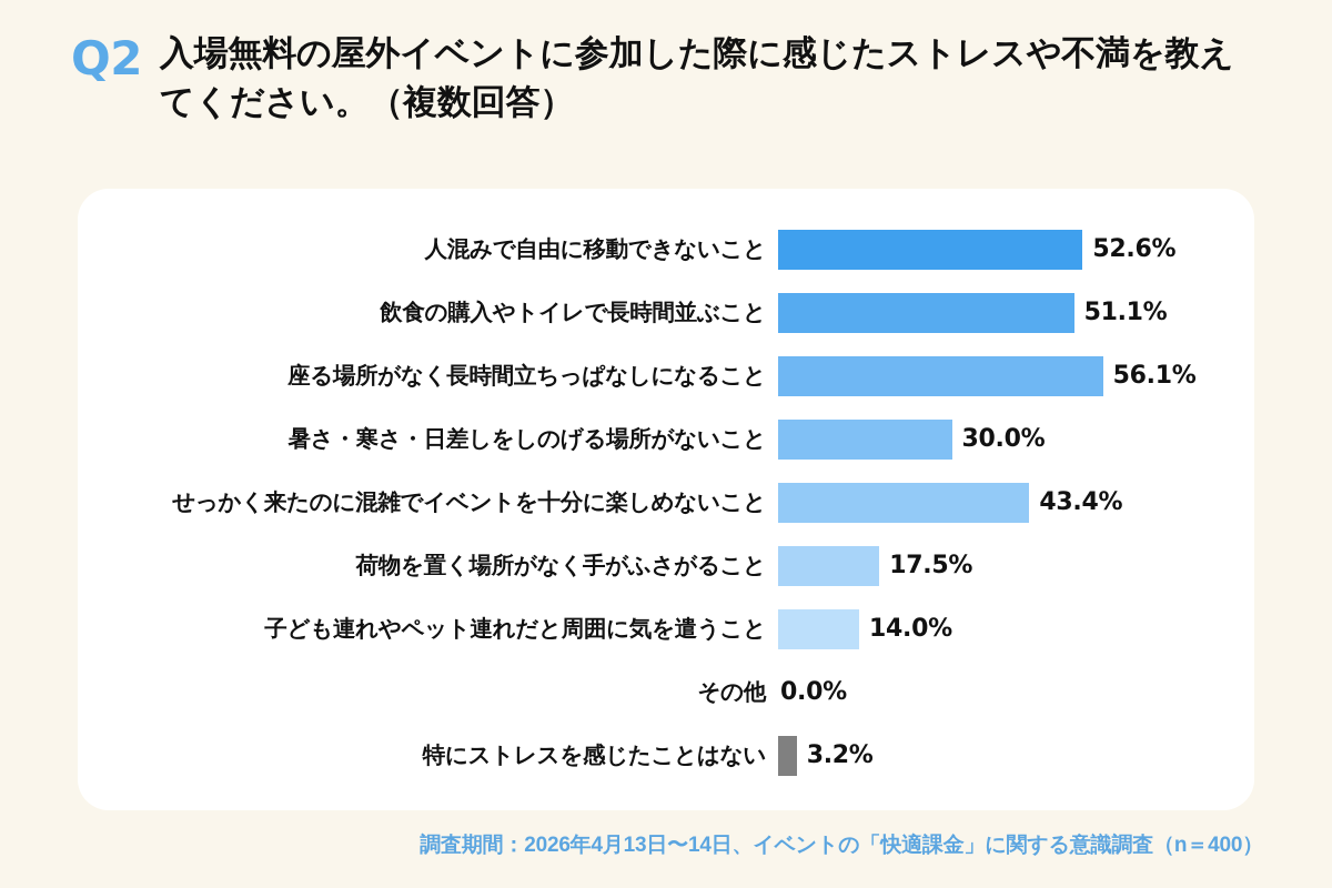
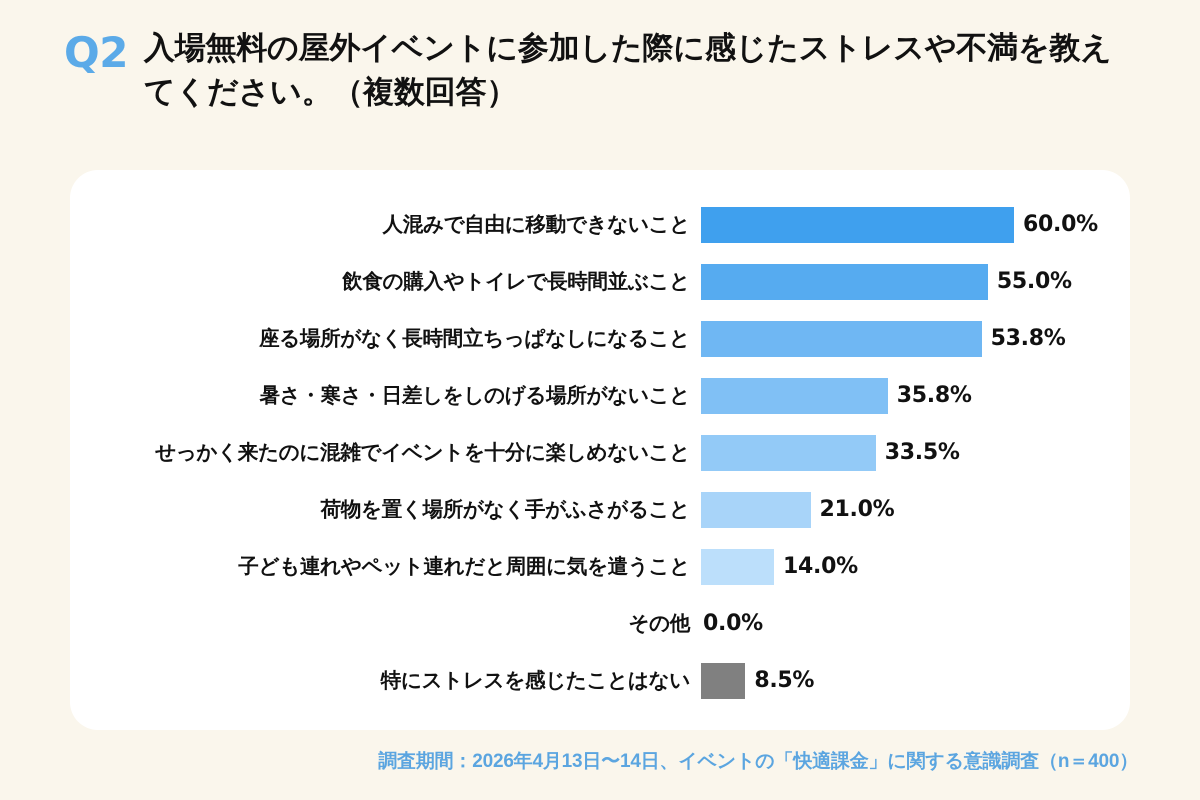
人混みで自由に移動できないこと: 52.6% -> 60.0%
飲食の購入やトイレで長時間並ぶこと: 51.1% -> 55.0%
座る場所がなく長時間立ちっぱなしになること: 56.1% -> 53.8%
暑さ・寒さ・日差しをしのげる場所がないこと: 30.0% -> 35.8%
せっかく来たのに混雑でイベントを十分に楽しめないこと: 43.4% -> 33.5%
荷物を置く場所がなく手がふさがること: 17.5% -> 21.0%
特にストレスを感じたことはない: 3.2% -> 8.5%
